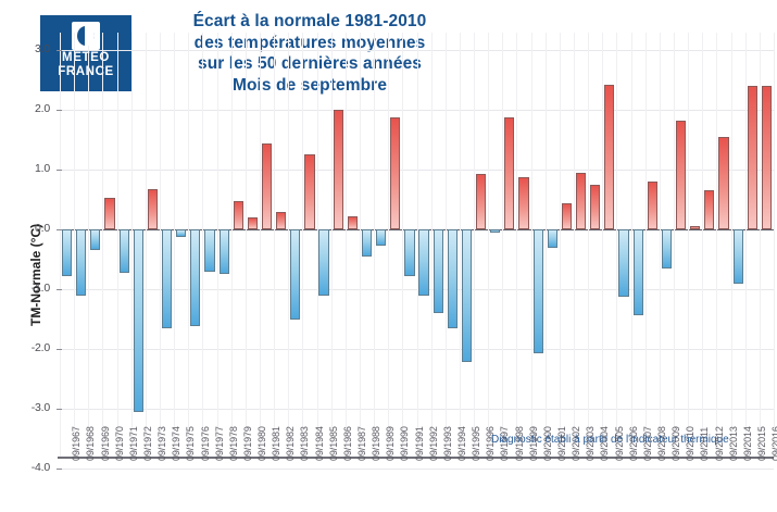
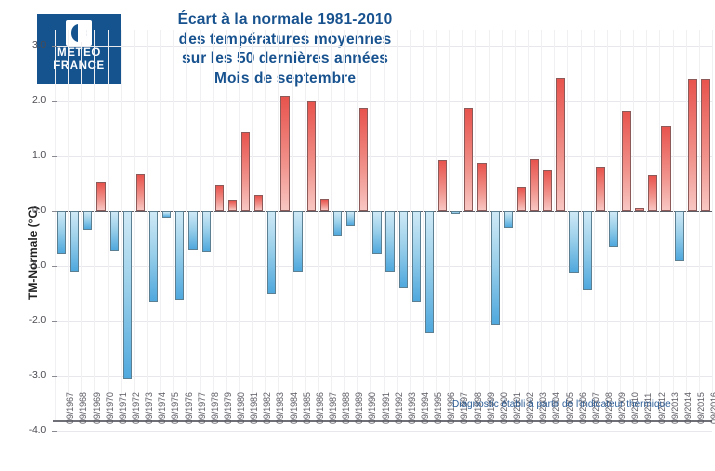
09/1984: 1.2 -> 2.1
